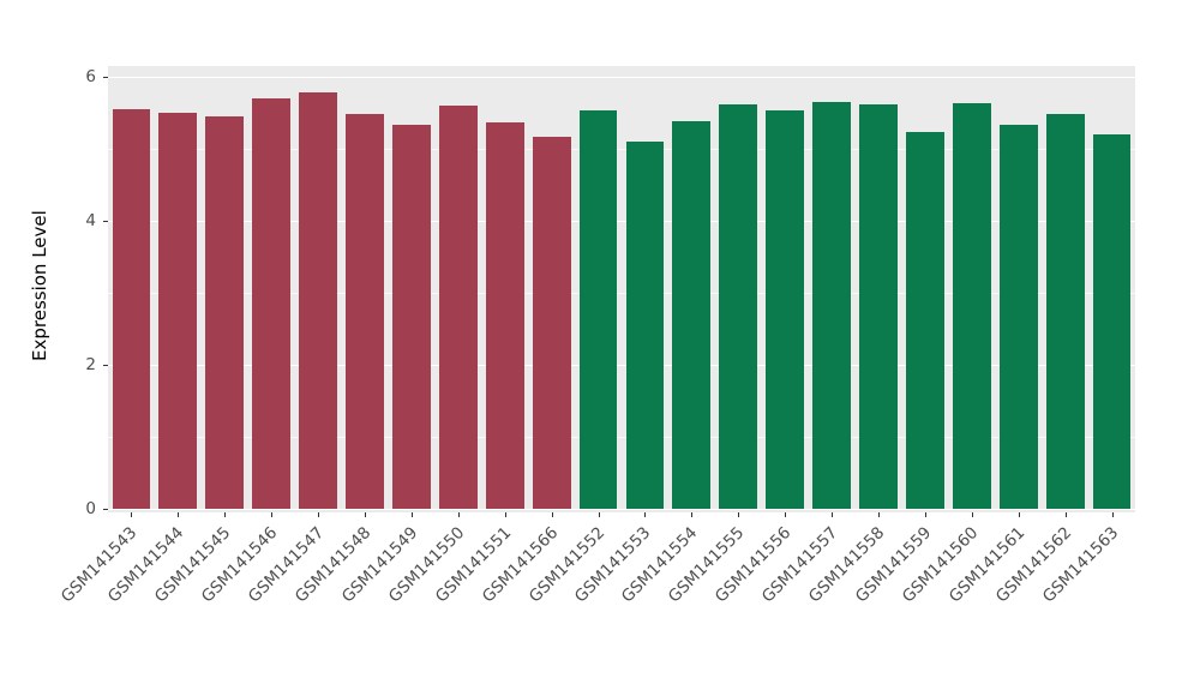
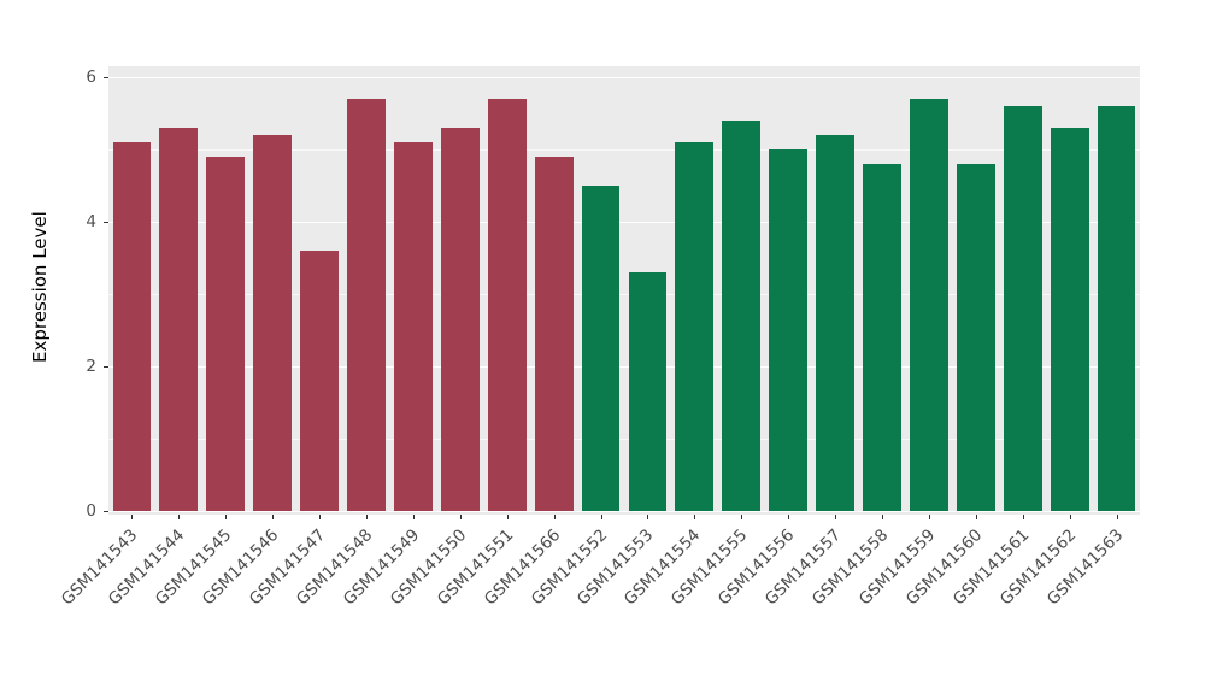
GSM141543: 5.5 -> 5.1
GSM141544: 5.5 -> 5.3
GSM141545: 5.5 -> 4.9
GSM141546: 5.7 -> 5.2
GSM141547: 5.8 -> 3.6
GSM141548: 5.5 -> 5.7
GSM141549: 5.3 -> 5.1
GSM141550: 5.6 -> 5.3
GSM141551: 5.4 -> 5.7
GSM141566: 5.2 -> 4.9
GSM141552: 5.5 -> 4.5
GSM141553: 5.1 -> 3.3
GSM141554: 5.4 -> 5.1
GSM141555: 5.6 -> 5.4
GSM141556: 5.5 -> 5.0
GSM141557: 5.7 -> 5.2
GSM141558: 5.6 -> 4.8
GSM141559: 5.2 -> 5.7
GSM141560: 5.6 -> 4.8
GSM141561: 5.3 -> 5.6
GSM141562: 5.5 -> 5.3
GSM141563: 5.2 -> 5.6
